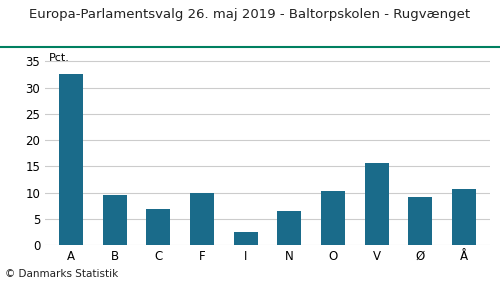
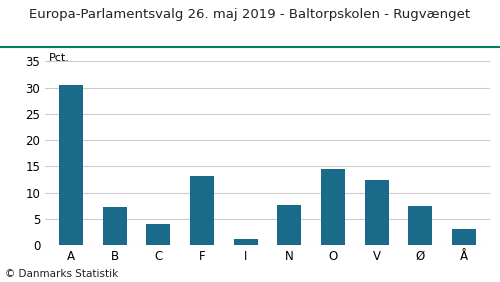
A: 32.6 -> 30.5
B: 9.6 -> 7.2
C: 7.0 -> 4.0
F: 10.0 -> 13.2
I: 2.6 -> 1.2
N: 6.6 -> 7.7
O: 10.4 -> 14.5
V: 15.6 -> 12.4
Ø: 9.2 -> 7.4
Å: 10.8 -> 3.1
